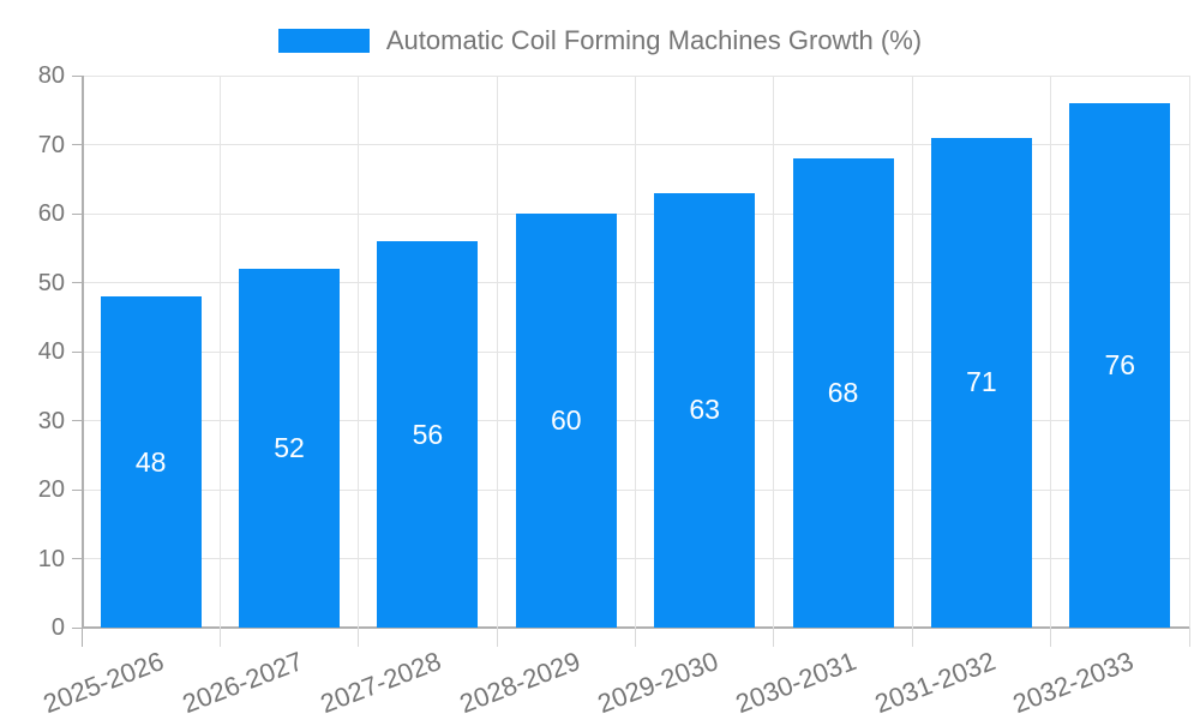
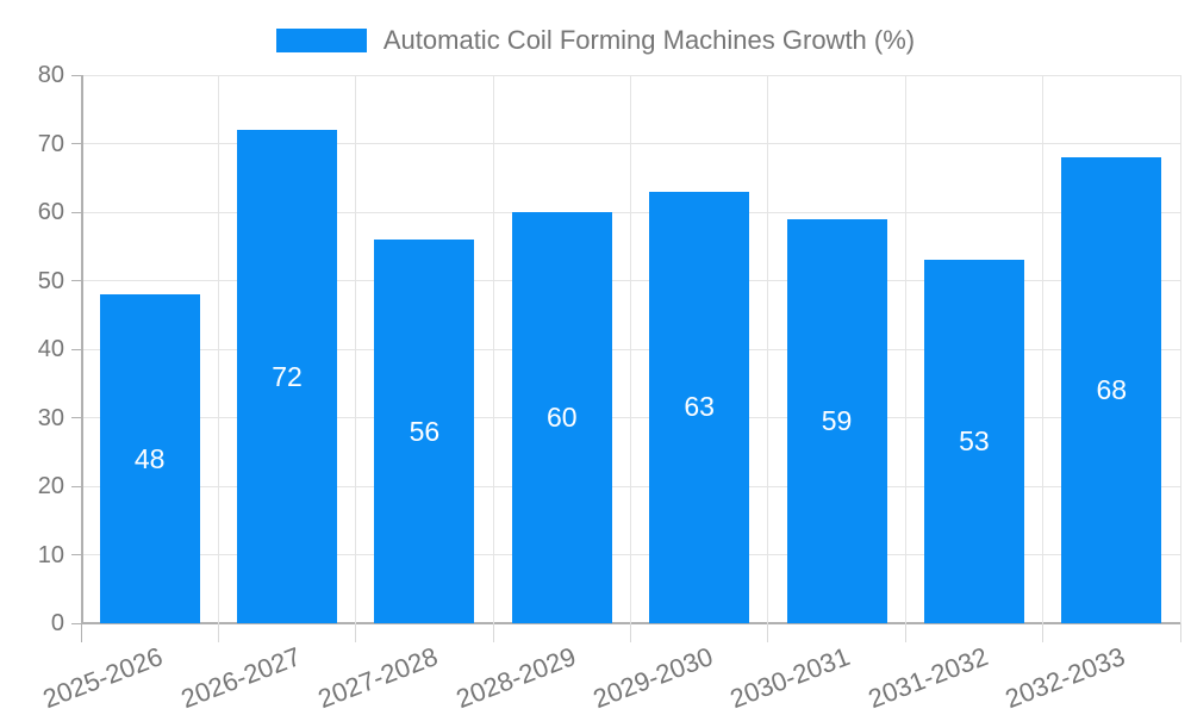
2026-2027: 52 -> 72
2030-2031: 68 -> 59
2031-2032: 71 -> 53
2032-2033: 76 -> 68
